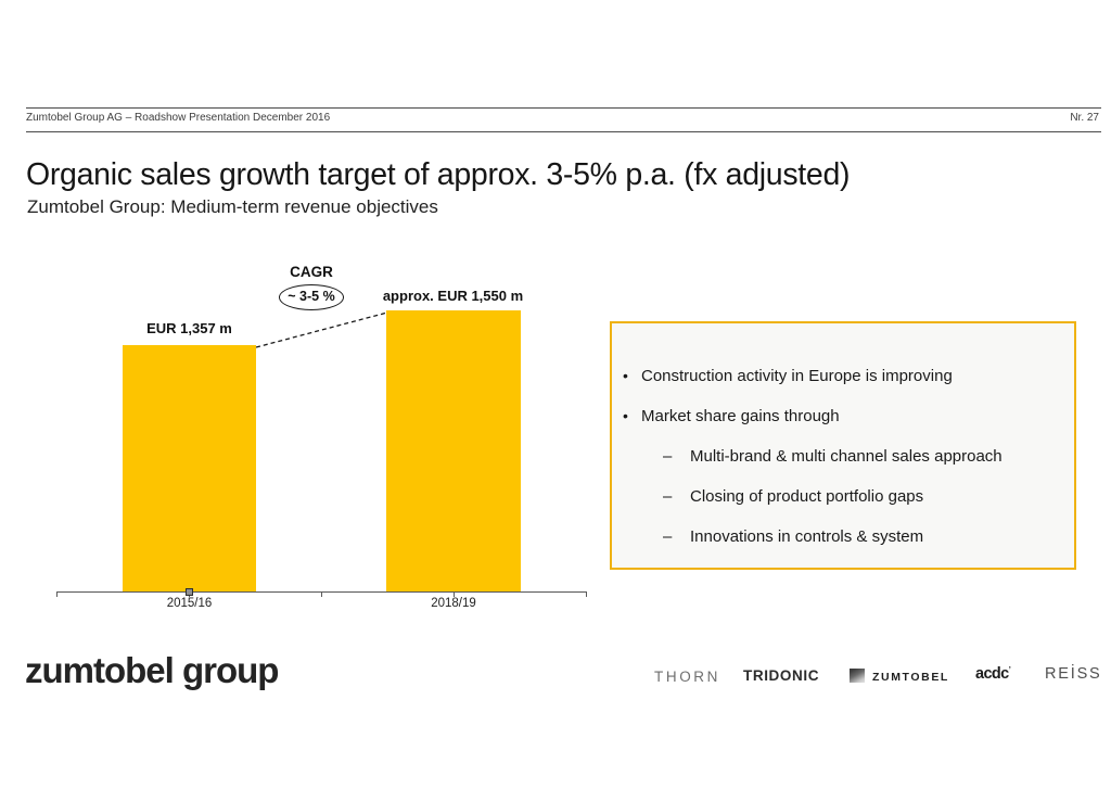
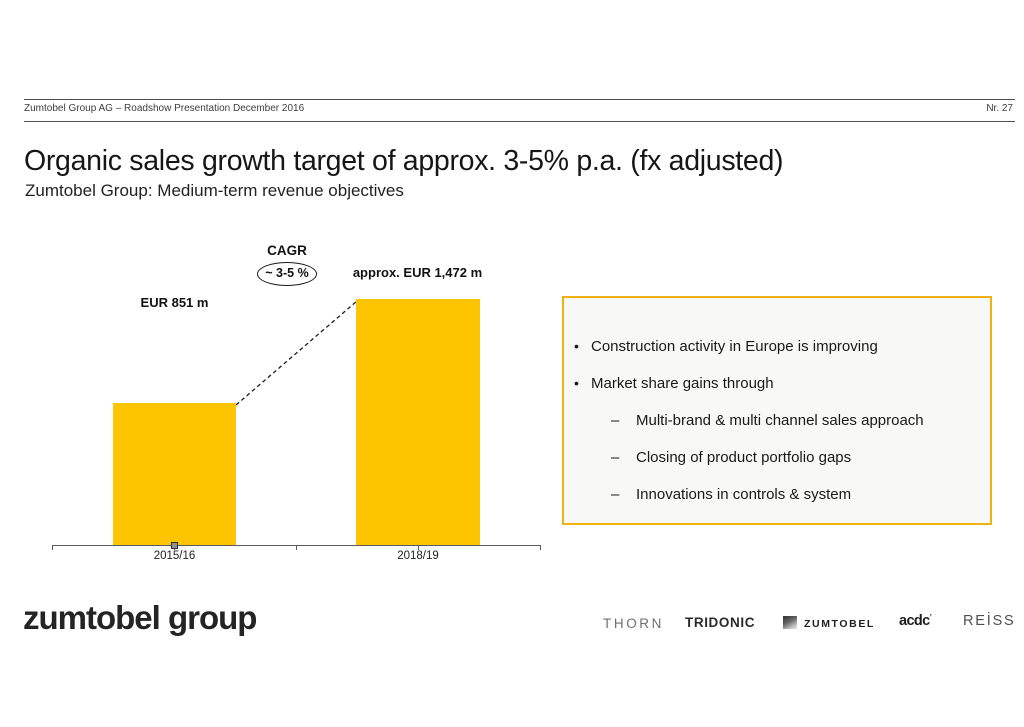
2015/16: 1,357 -> 851
2018/19: 1,550 -> 1,472
